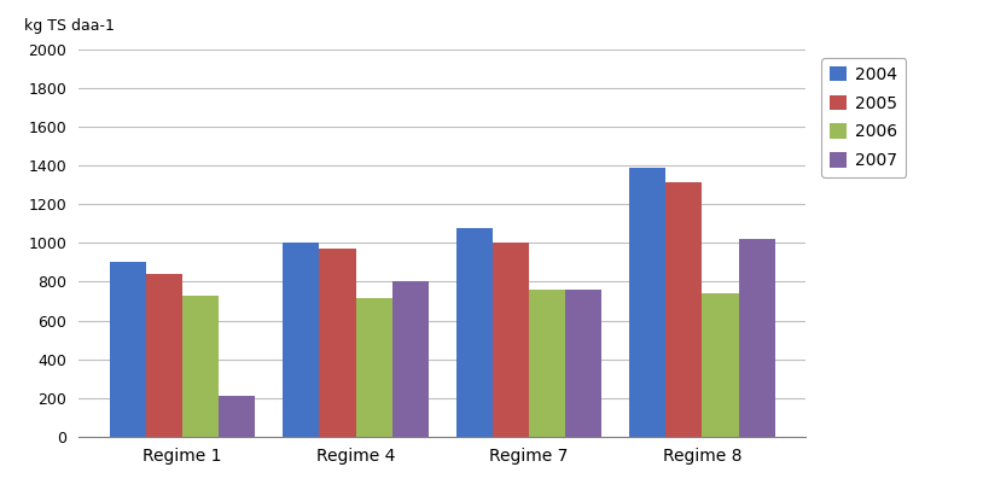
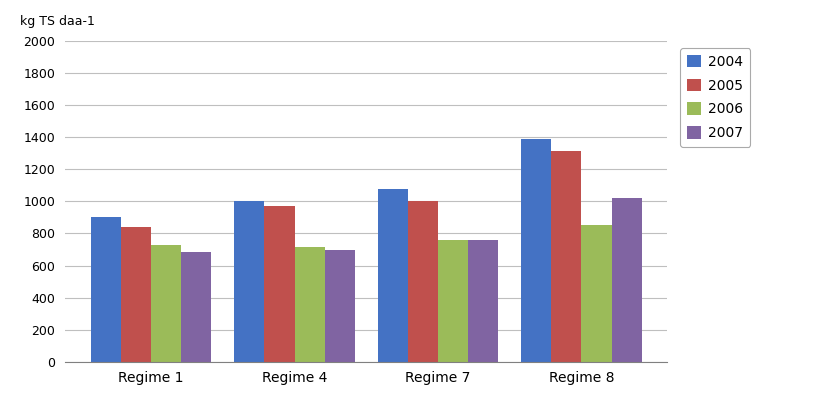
2007/Regime 1: 210 -> 680
2007/Regime 4: 800 -> 700
2006/Regime 8: 740 -> 860
